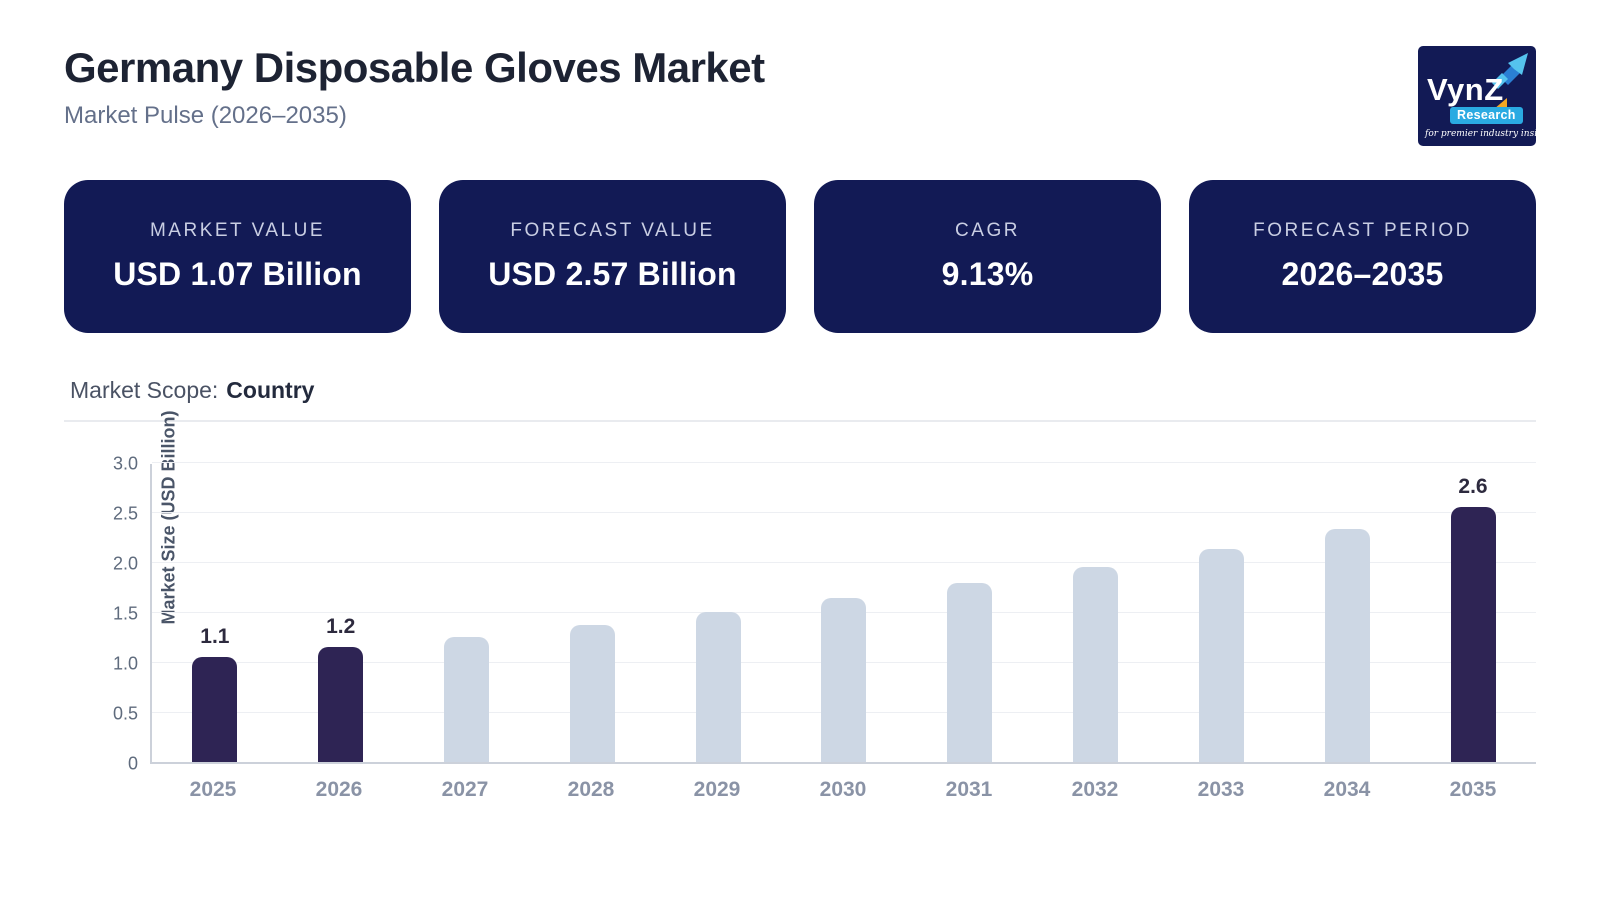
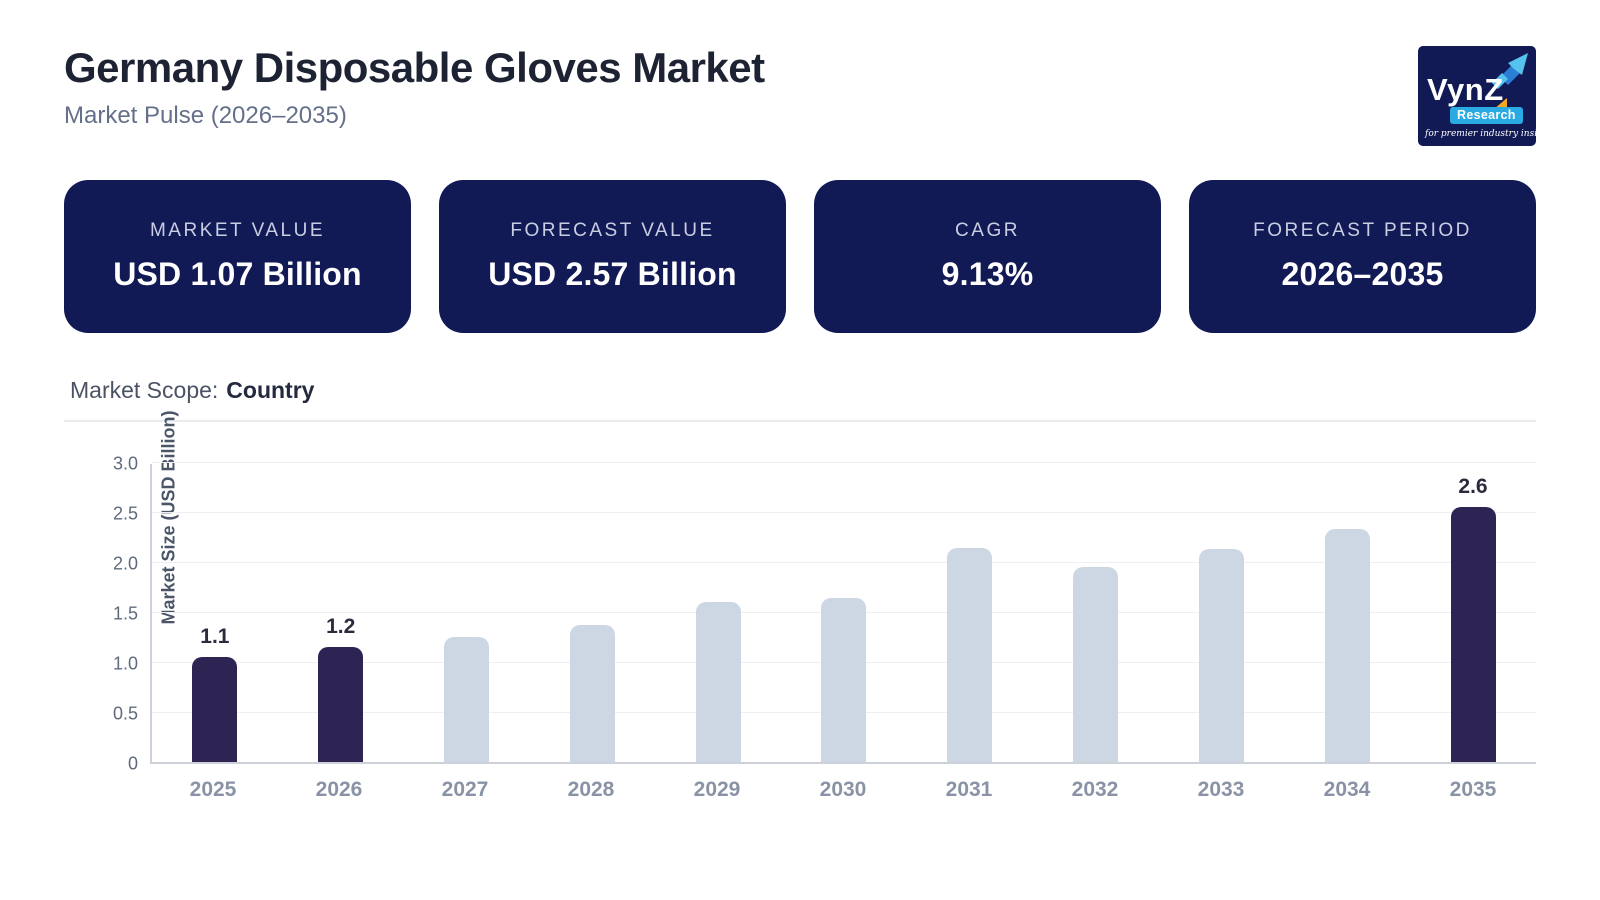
2029: 1.50 -> 1.60
2031: 1.79 -> 2.14
